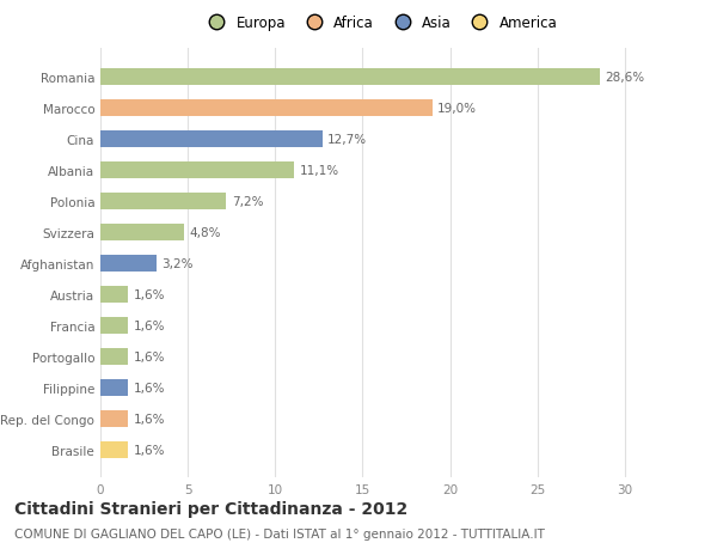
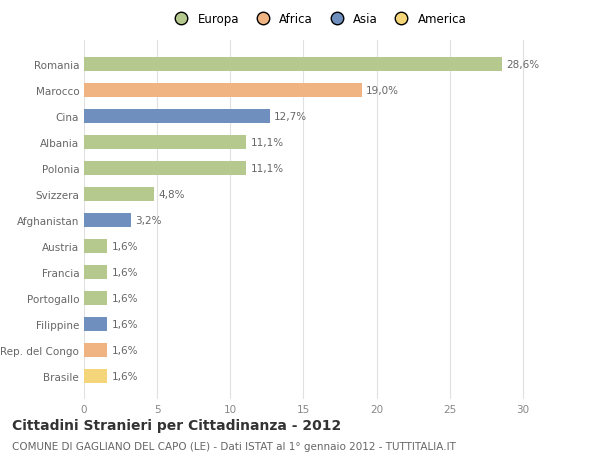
Polonia: 7,2% -> 11,1%
